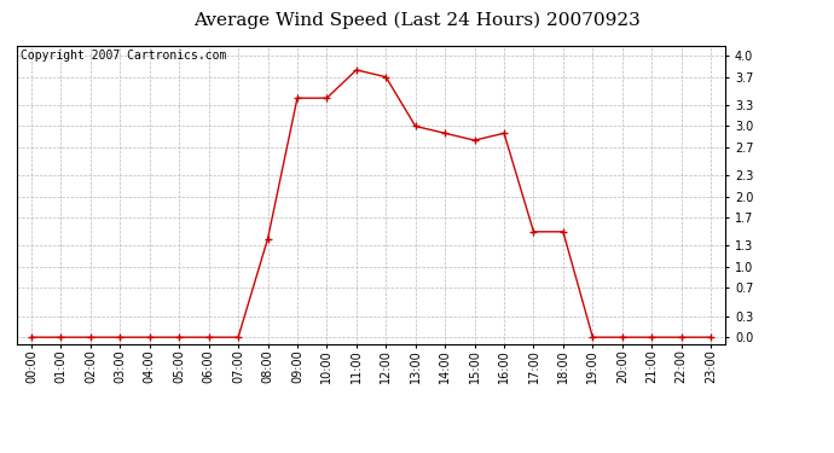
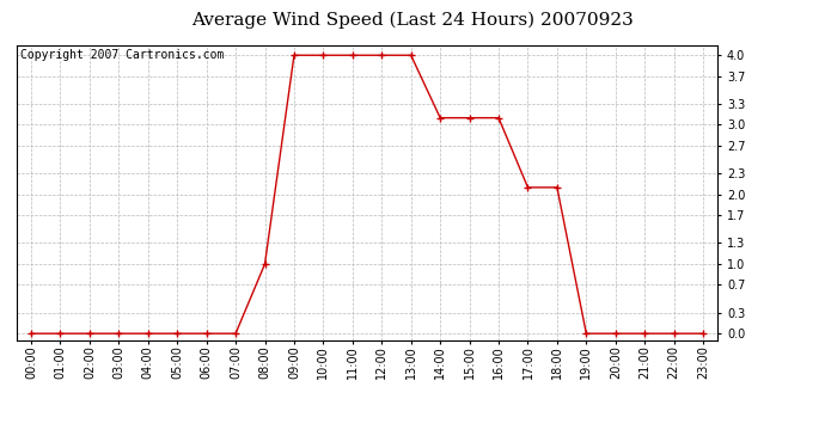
08:00: 1.4 -> 1.0
09:00: 3.4 -> 4.0
10:00: 3.4 -> 4.0
11:00: 3.8 -> 4.0
12:00: 3.7 -> 4.0
13:00: 3.0 -> 4.0
14:00: 2.9 -> 3.1
15:00: 2.8 -> 3.1
16:00: 2.9 -> 3.1
17:00: 1.5 -> 2.1
18:00: 1.5 -> 2.1
